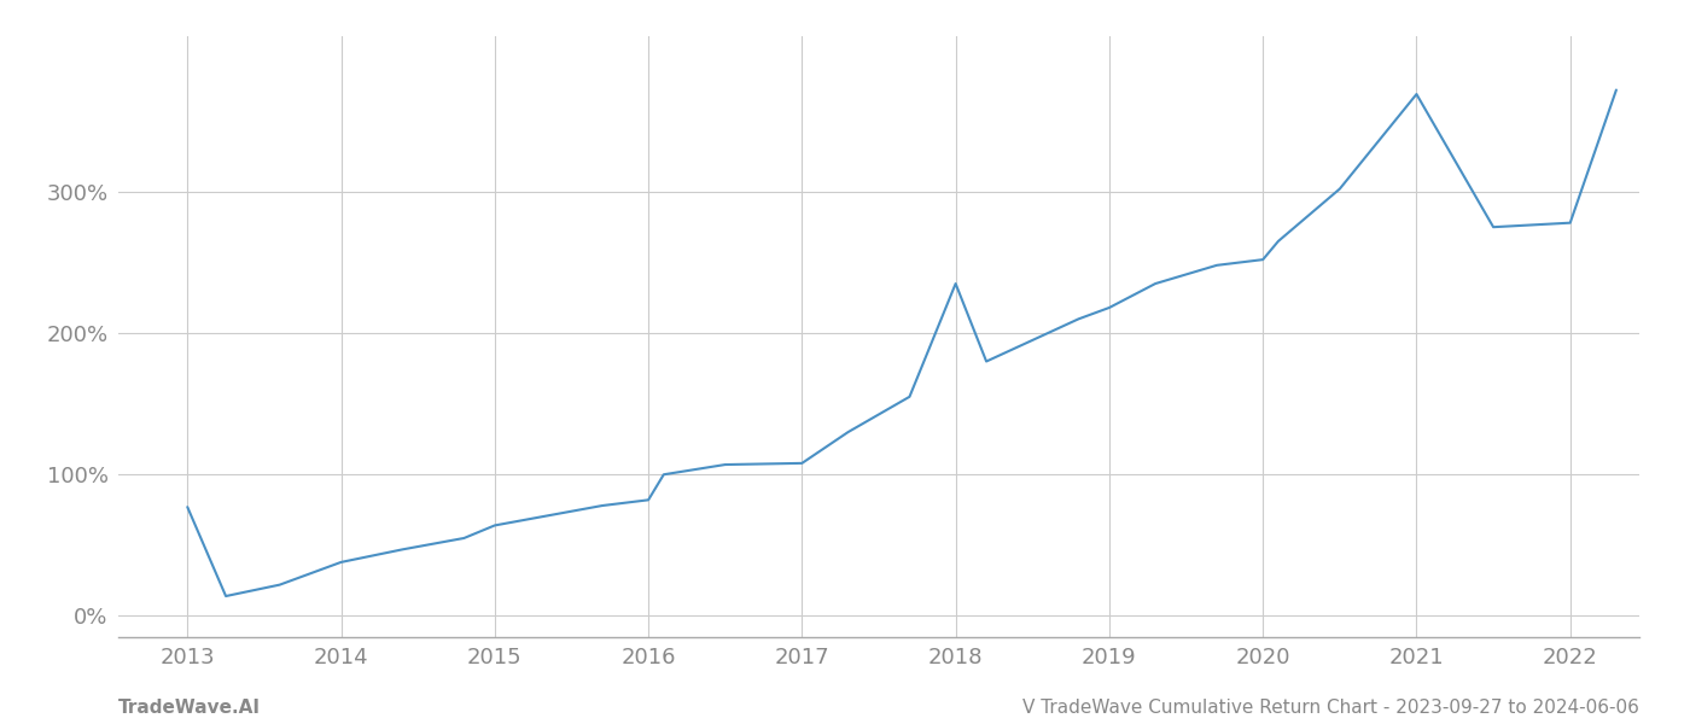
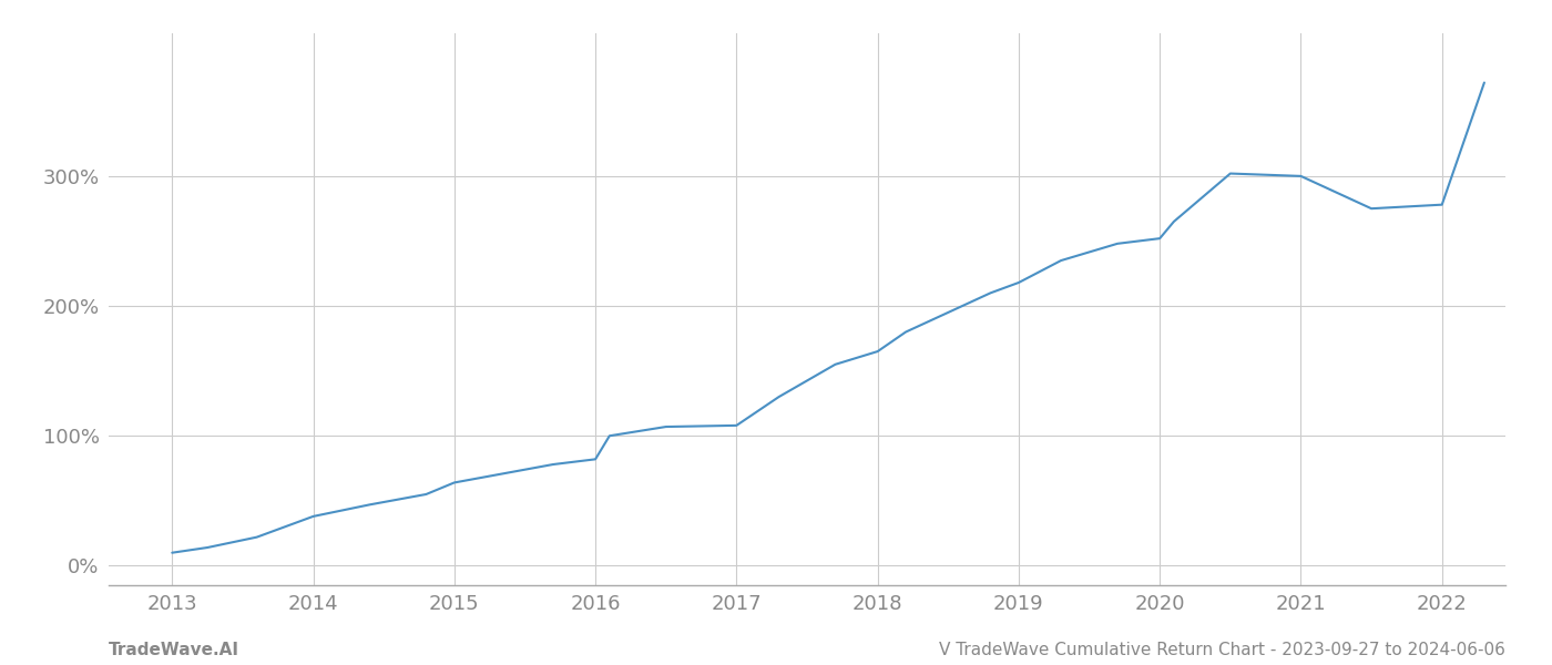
2013: 77% -> 10%
2018: 235% -> 165%
2021: 369% -> 300%
